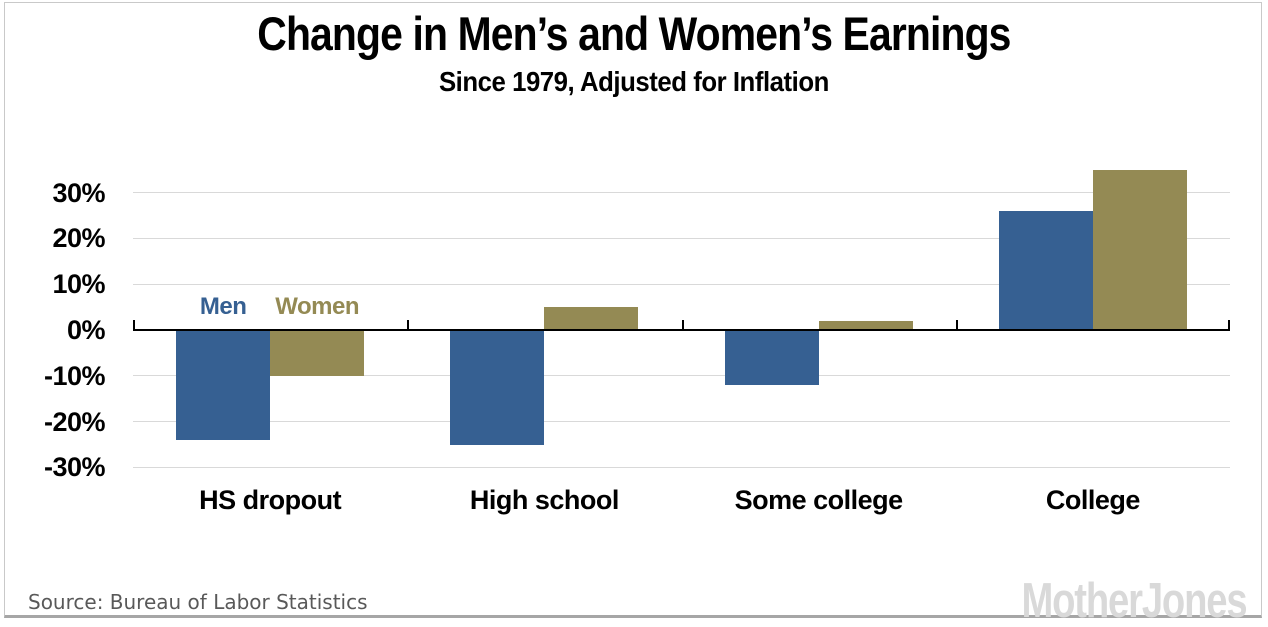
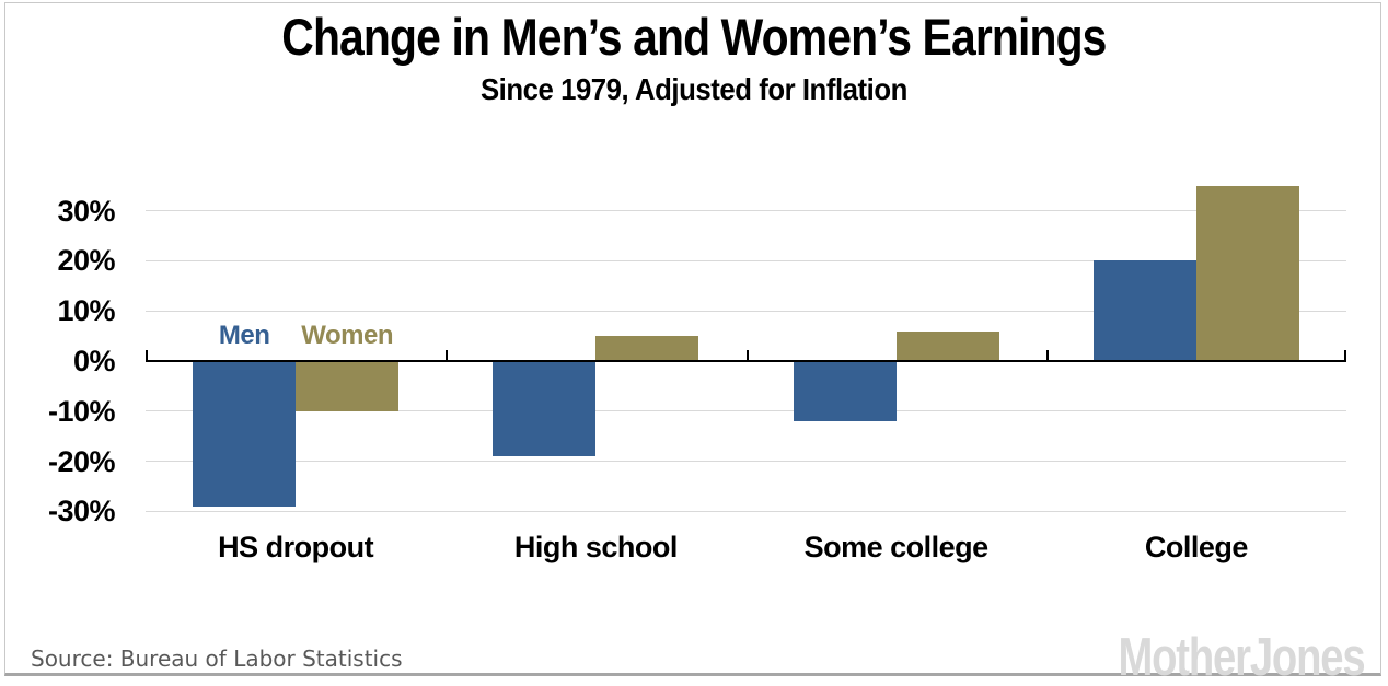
Men/HS dropout: -24% -> -29%
Men/High school: -25% -> -19%
Women/Some college: 2% -> 6%
Men/College: 26% -> 20%
